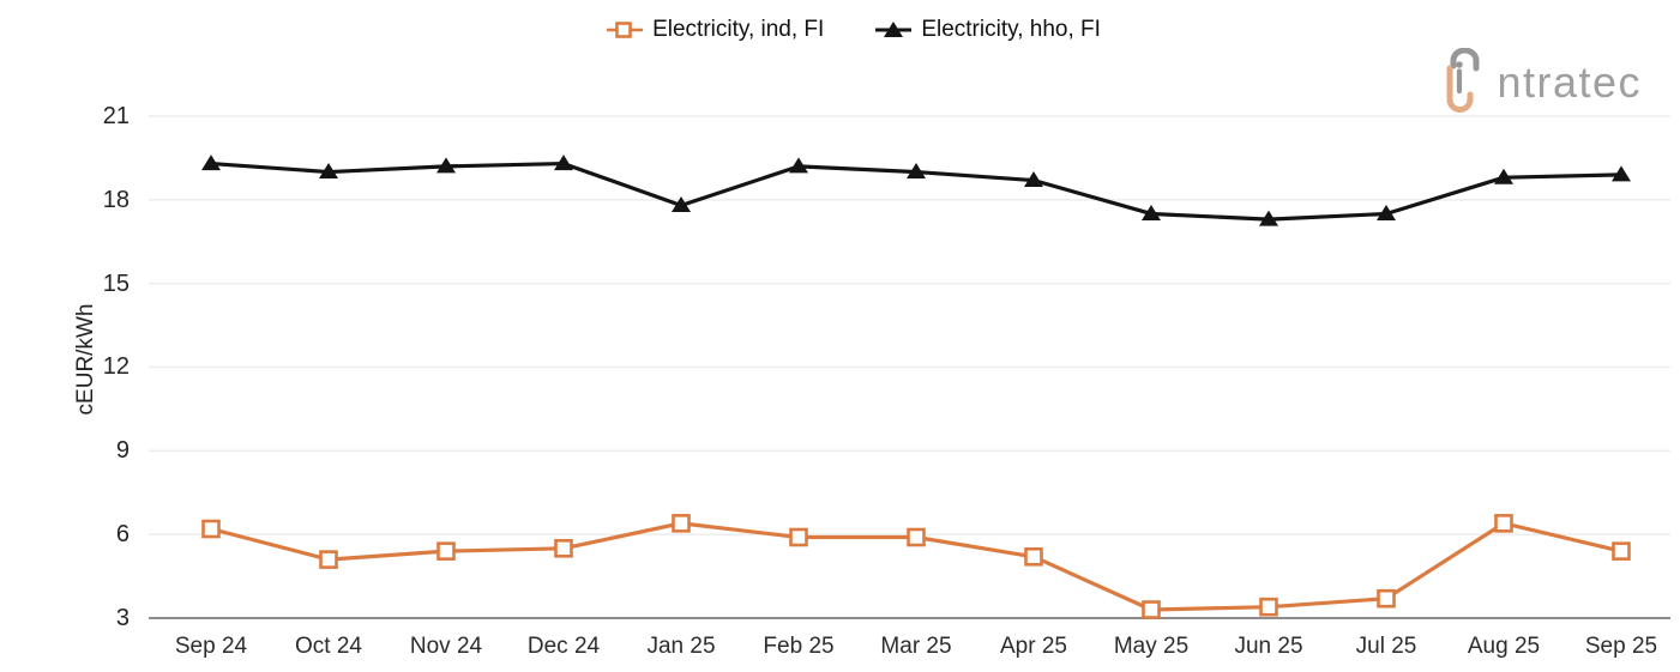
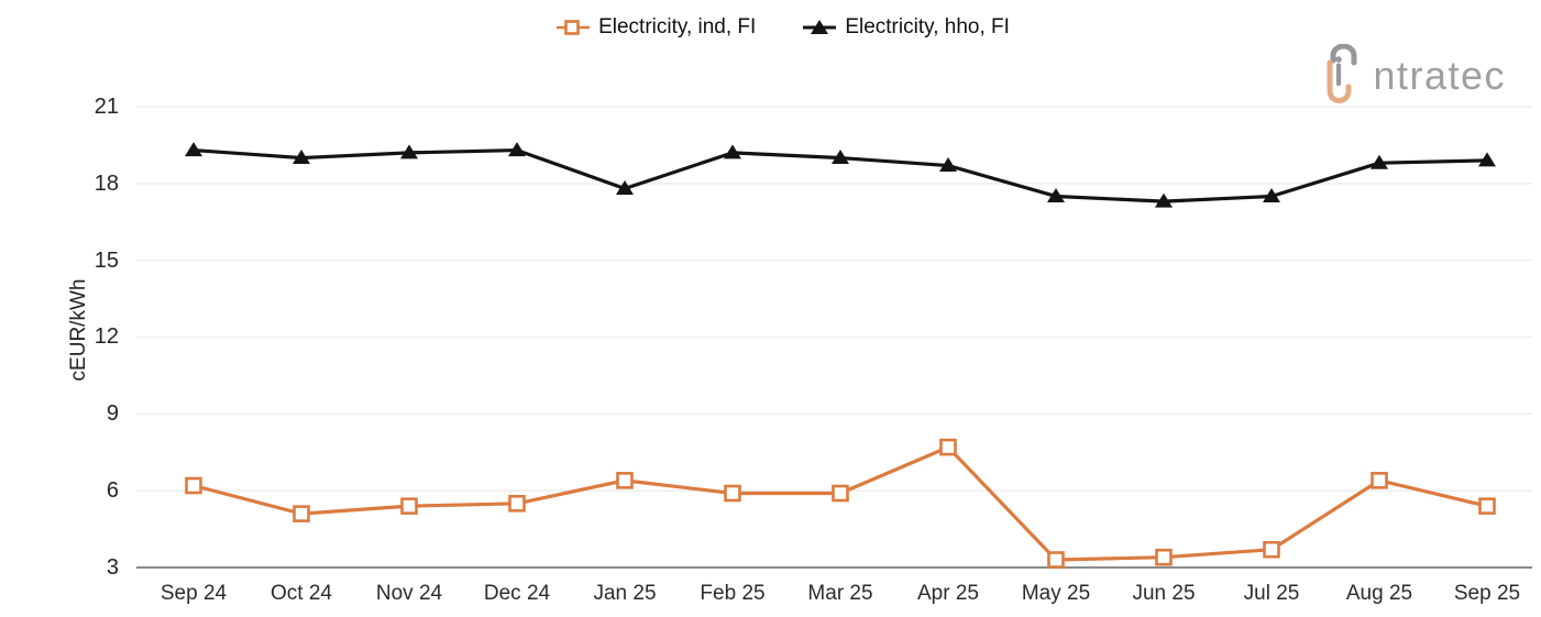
Electricity, ind, FI/Apr 25: 5.2 -> 7.7
